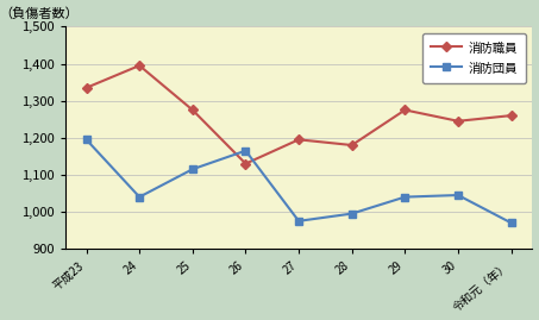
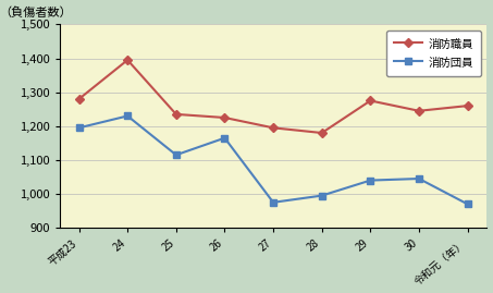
消防職員/平成23: 1,335 -> 1,280
消防団員/24: 1,040 -> 1,230
消防職員/25: 1,275 -> 1,235
消防職員/26: 1,130 -> 1,225
